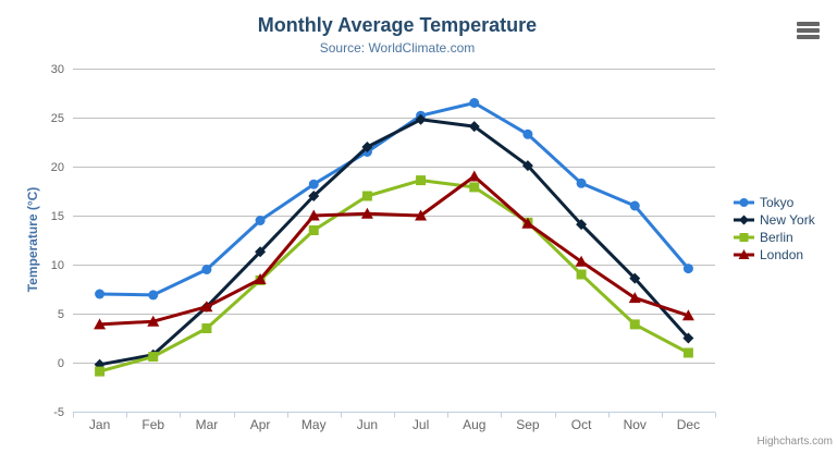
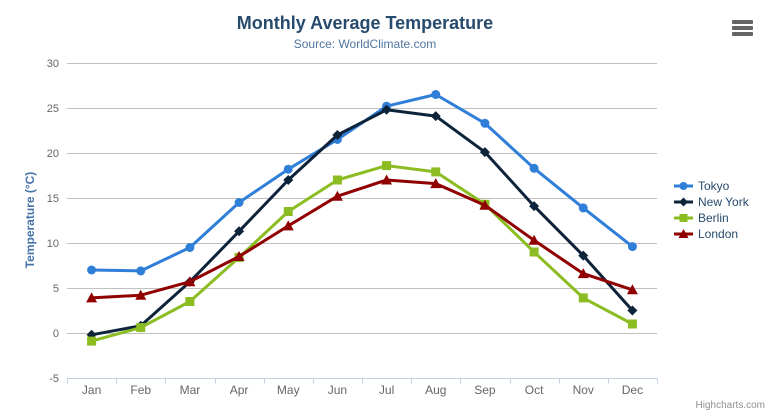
London/May: 15 -> 12
London/Jul: 15 -> 17
London/Aug: 19 -> 17
Tokyo/Nov: 16 -> 14
